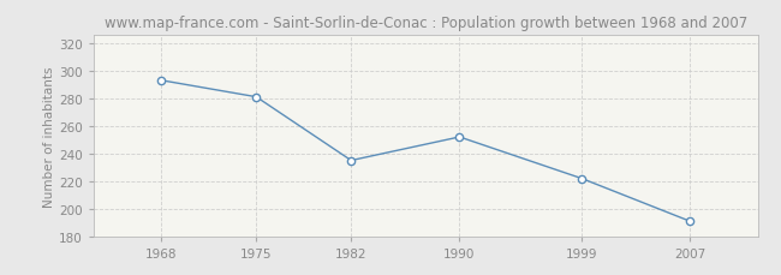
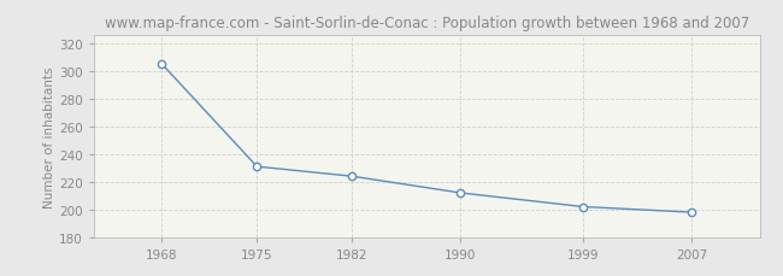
1968: 293 -> 305
1975: 281 -> 231
1982: 235 -> 224
1990: 252 -> 212
1999: 222 -> 202
2007: 191 -> 198
